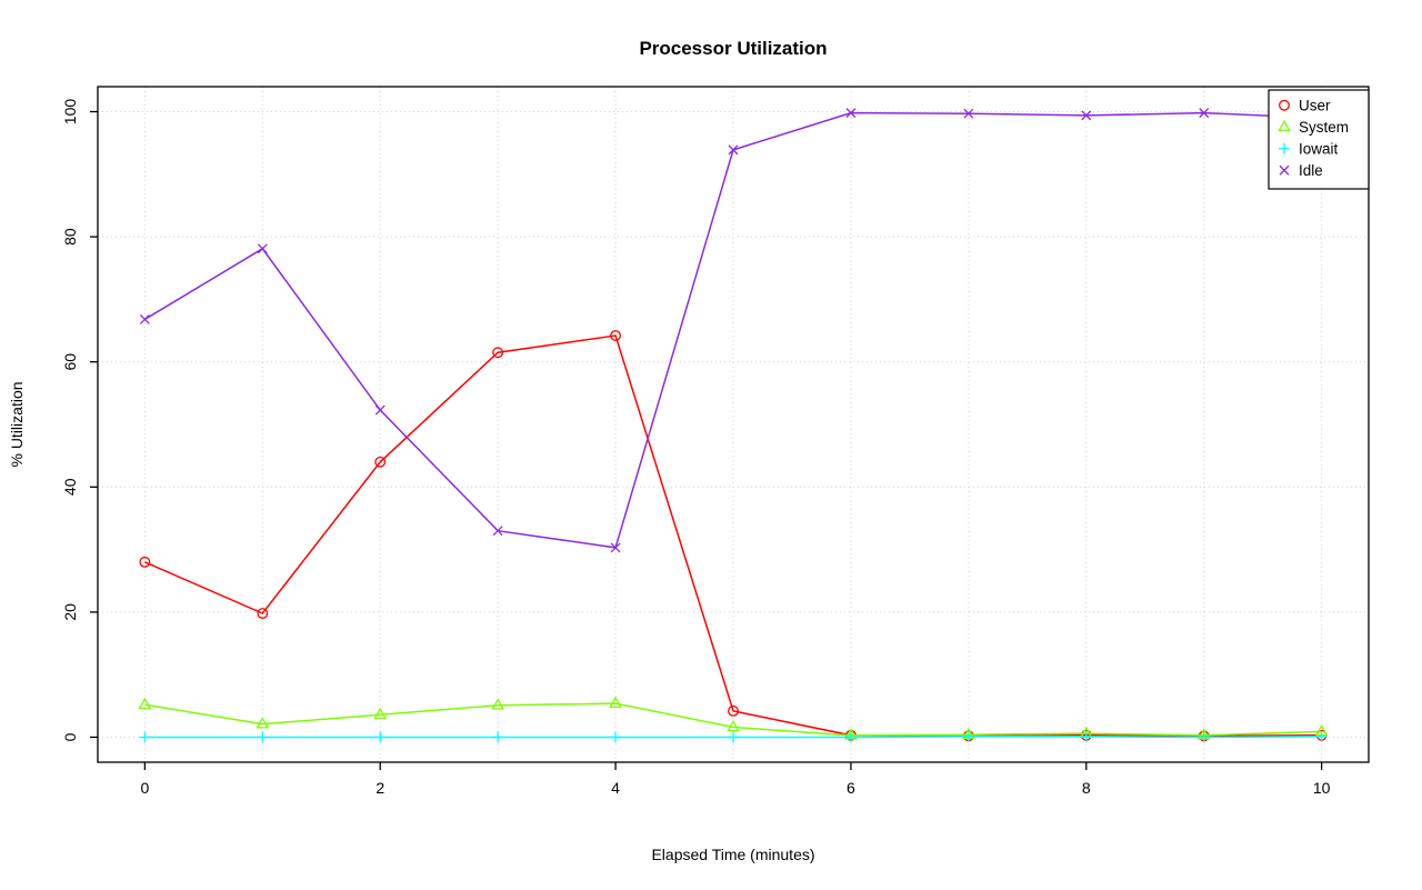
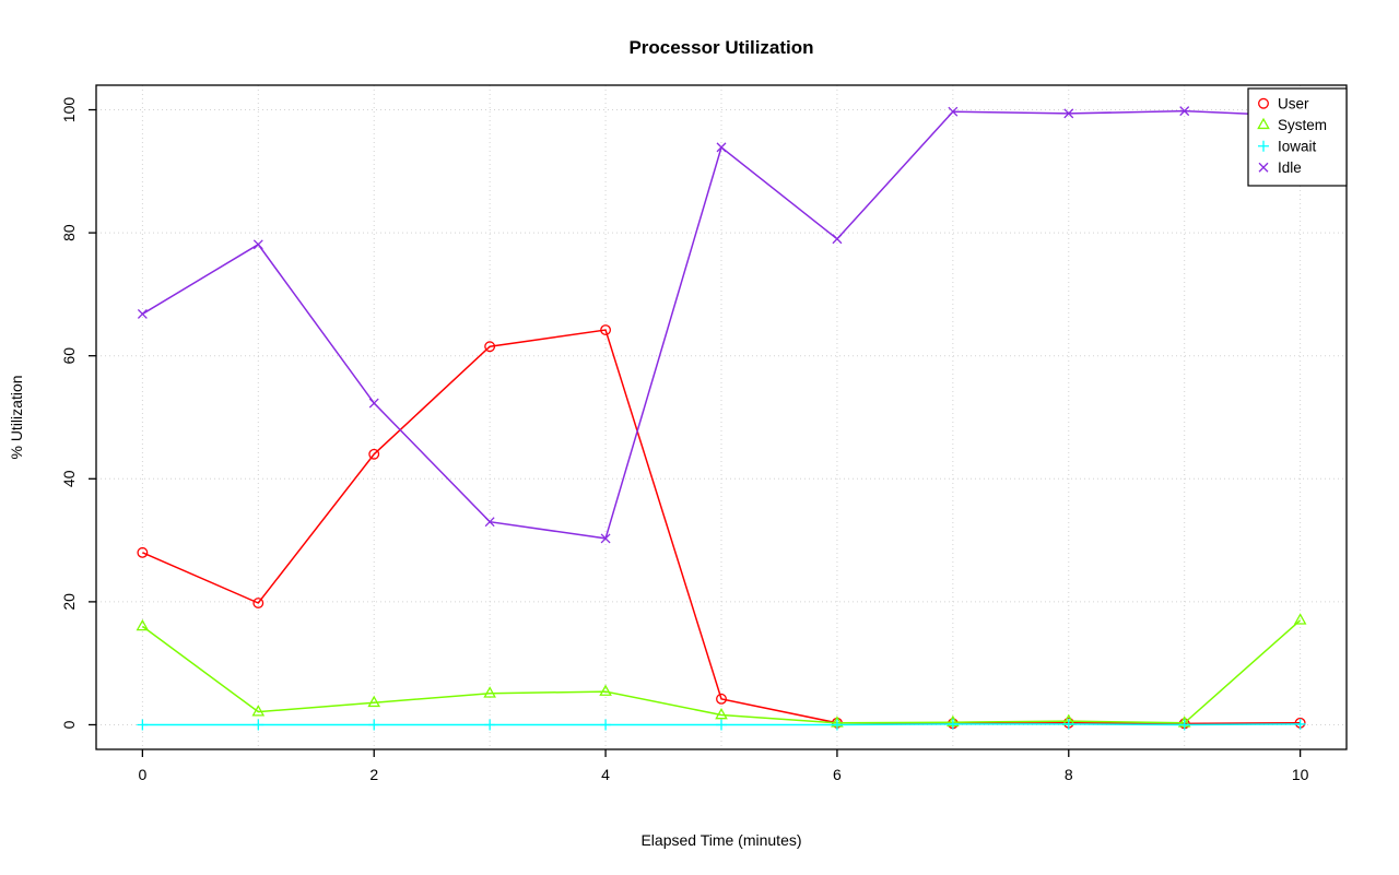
System/0: 5 -> 16
Idle/6: 100 -> 79
System/10: 1 -> 17
